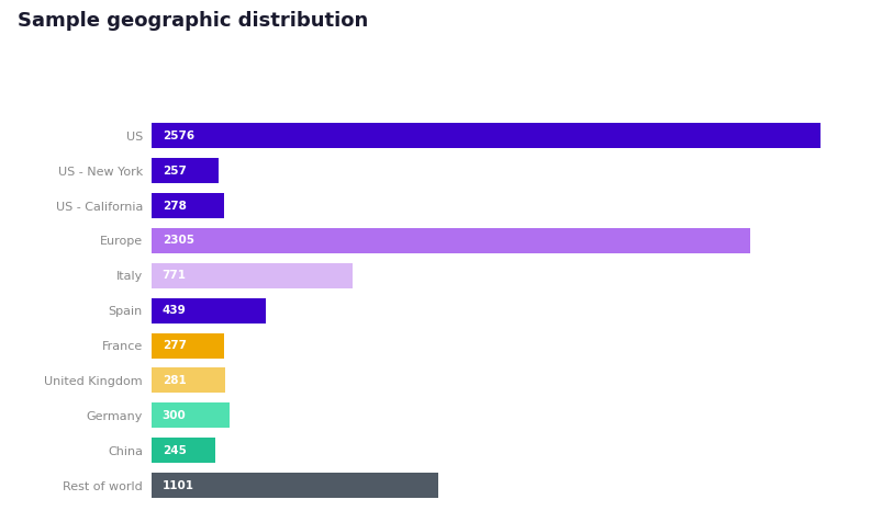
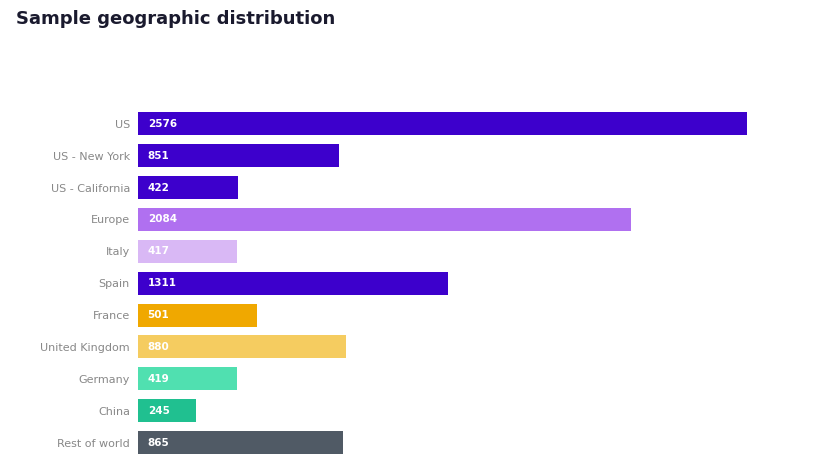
US - New York: 257 -> 851
US - California: 278 -> 422
Europe: 2305 -> 2084
Italy: 771 -> 417
Spain: 439 -> 1311
France: 277 -> 501
United Kingdom: 281 -> 880
Germany: 300 -> 419
Rest of world: 1101 -> 865
